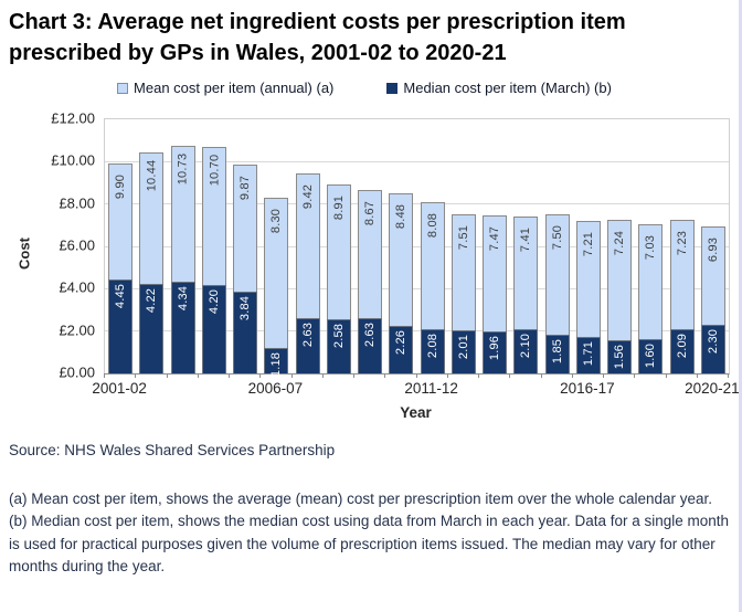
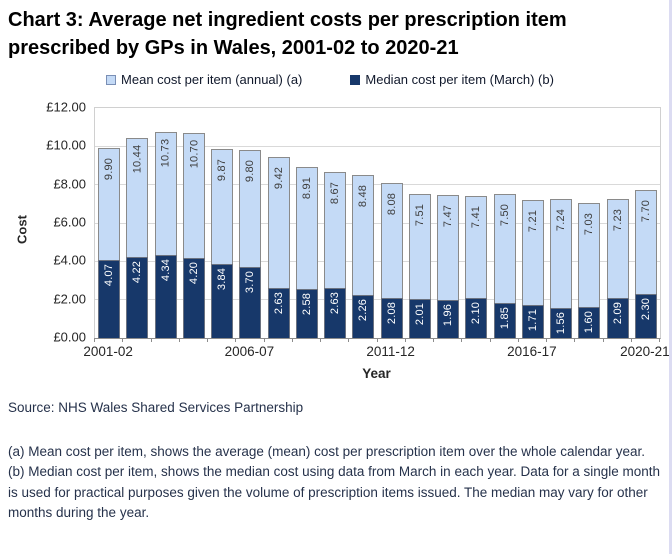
Median cost per item (March) (b)/2001-02: 4.45 -> 4.07
Mean cost per item (annual) (a)/2006-07: 8.30 -> 9.80
Median cost per item (March) (b)/2006-07: 1.18 -> 3.70
Mean cost per item (annual) (a)/2020-21: 6.93 -> 7.70
